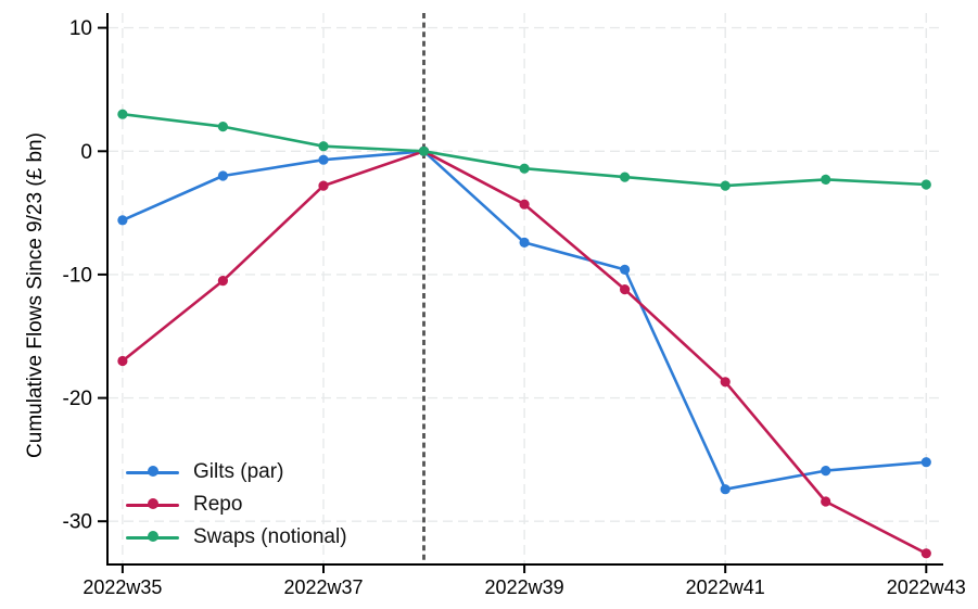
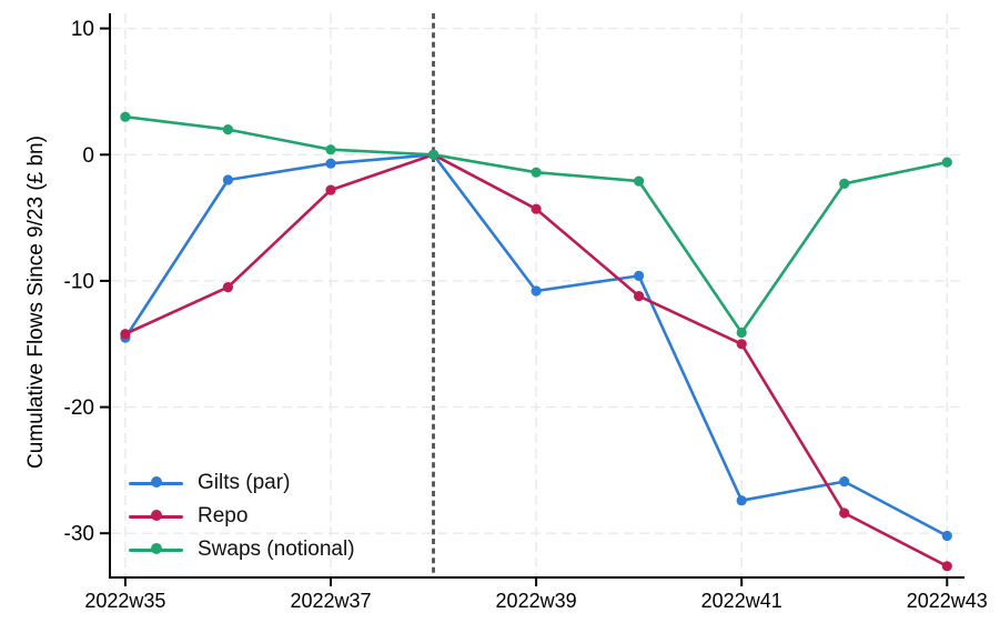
Gilts (par)/2022w35: -5.6 -> -14.5
Repo/2022w35: -17.0 -> -14.2
Gilts (par)/2022w39: -7.4 -> -10.8
Repo/2022w41: -18.7 -> -15.0
Swaps (notional)/2022w41: -2.8 -> -14.1
Gilts (par)/2022w43: -25.2 -> -30.2
Swaps (notional)/2022w43: -2.7 -> -0.6
